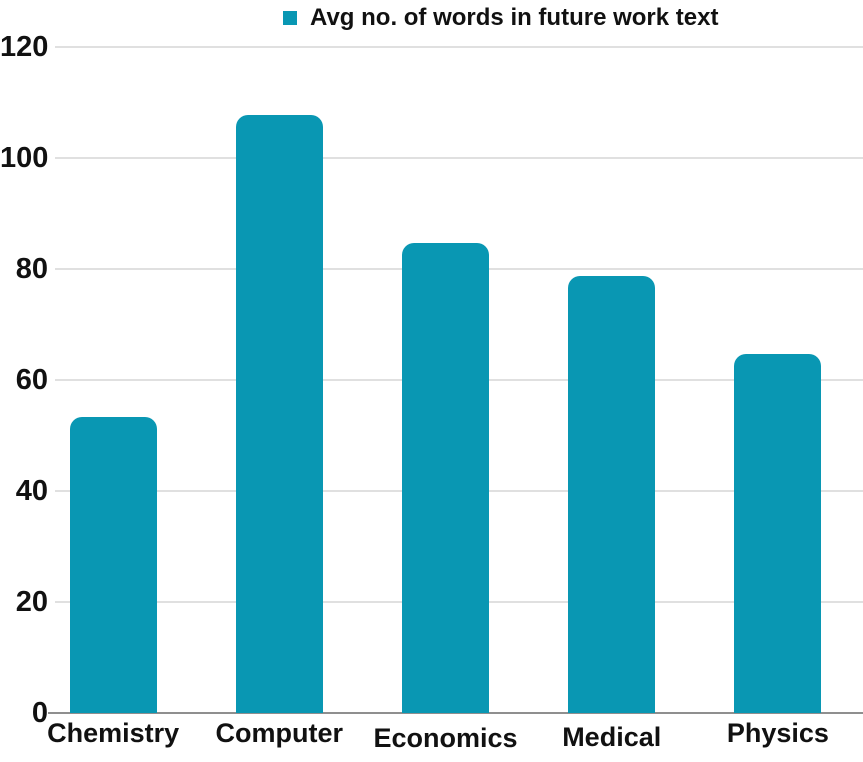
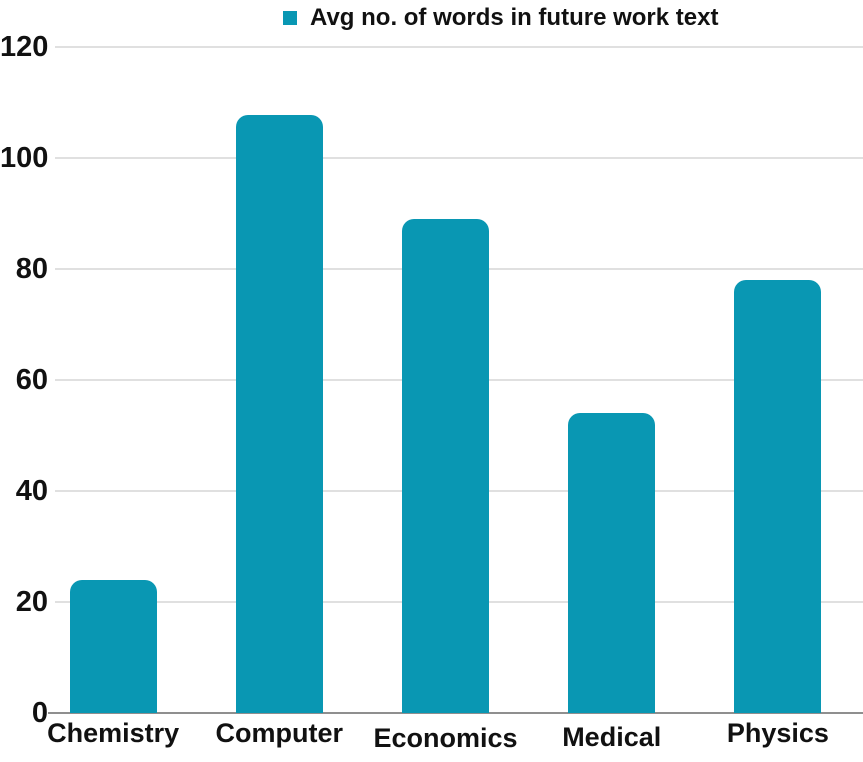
Chemistry: 53 -> 24
Economics: 85 -> 89
Medical: 79 -> 54
Physics: 65 -> 78
